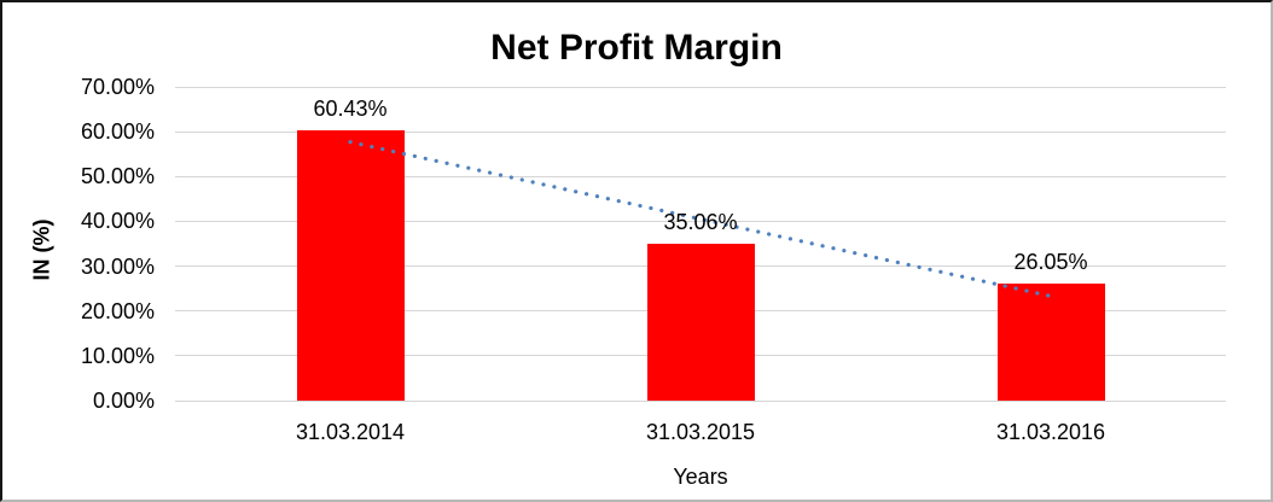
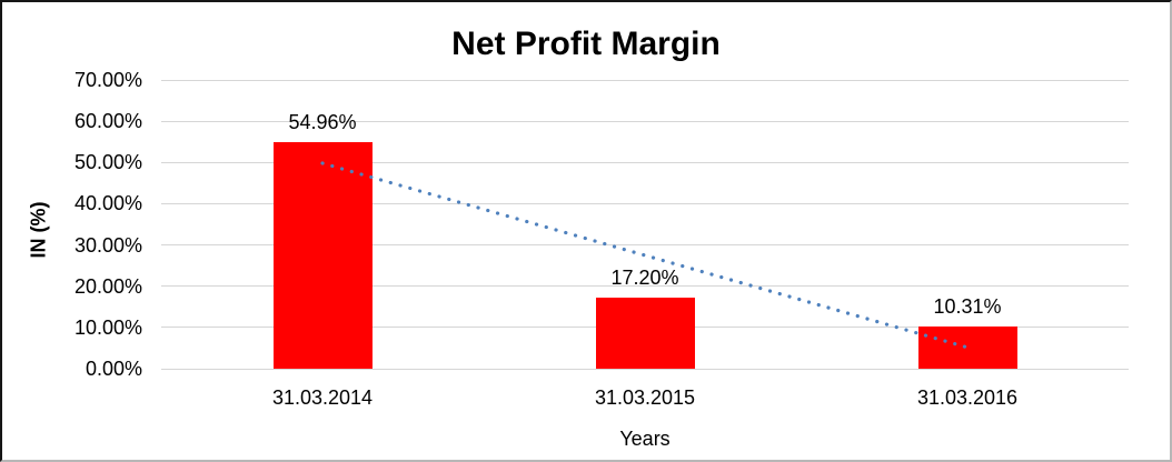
31.03.2014: 60.43% -> 54.96%
31.03.2015: 35.06% -> 17.20%
31.03.2016: 26.05% -> 10.31%
